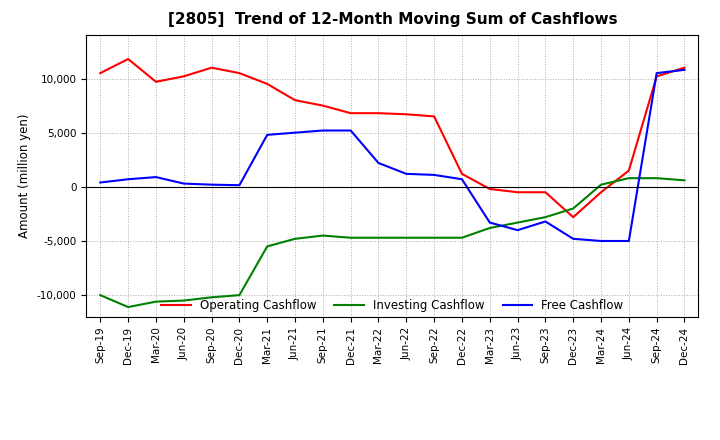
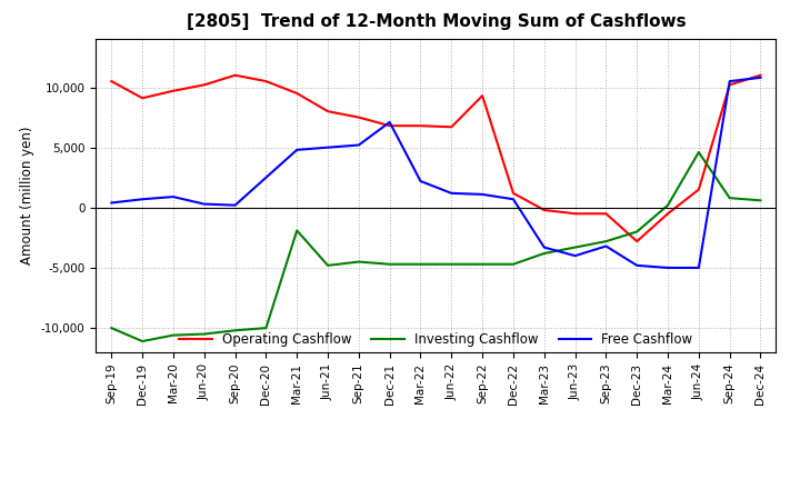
Operating Cashflow/Dec-19: 11,800 -> 9,100
Free Cashflow/Dec-20: 200 -> 2,500
Investing Cashflow/Mar-21: -5,500 -> -1,900
Free Cashflow/Dec-21: 5,200 -> 7,100
Operating Cashflow/Sep-22: 6,500 -> 9,300
Investing Cashflow/Jun-24: 800 -> 4,600
